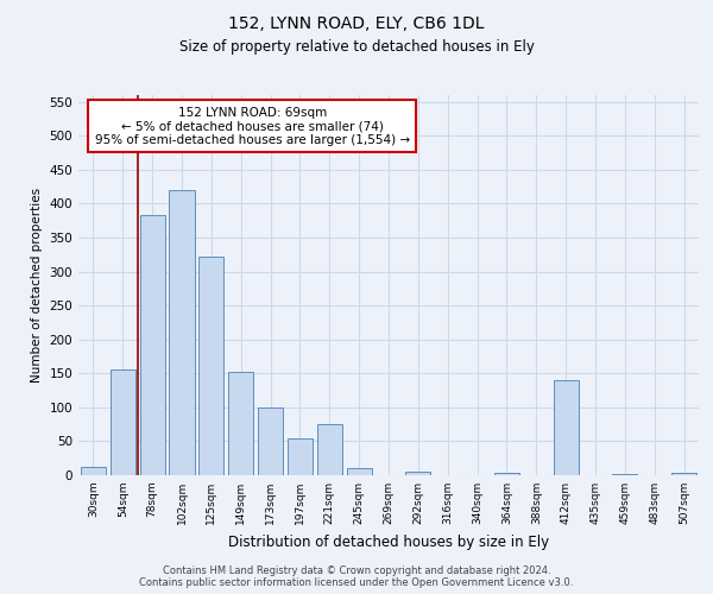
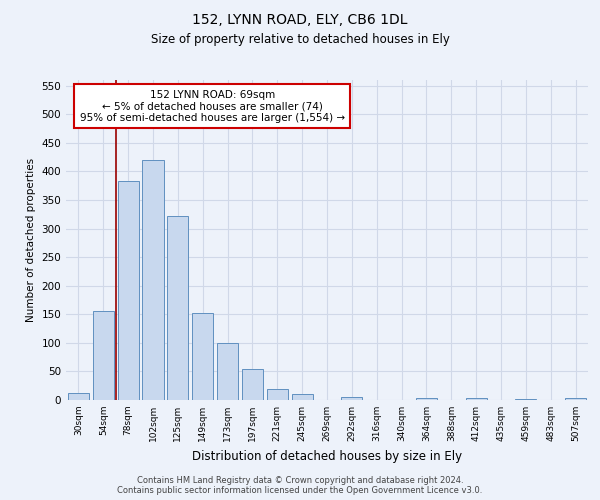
221sqm: 76 -> 19
412sqm: 140 -> 3
